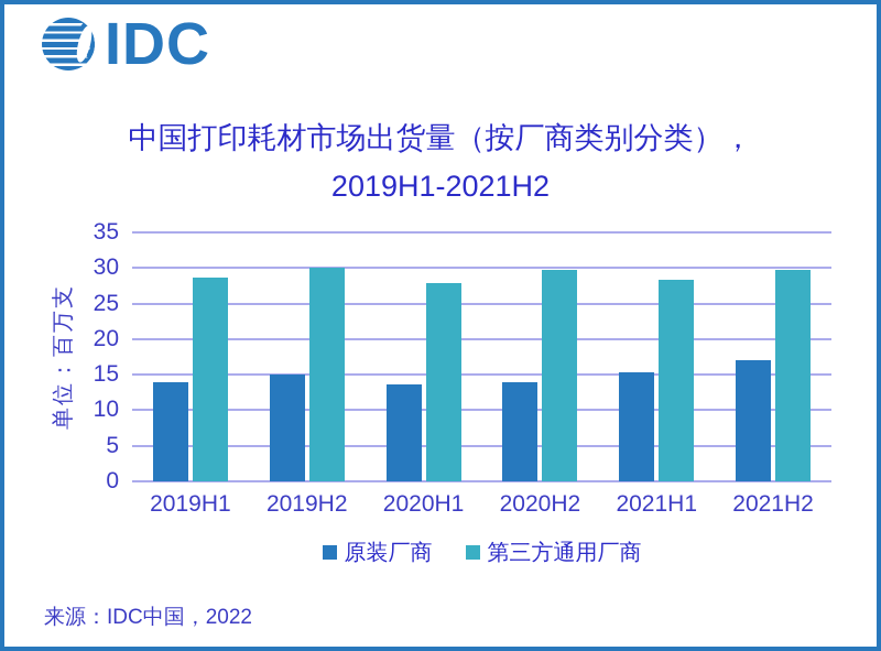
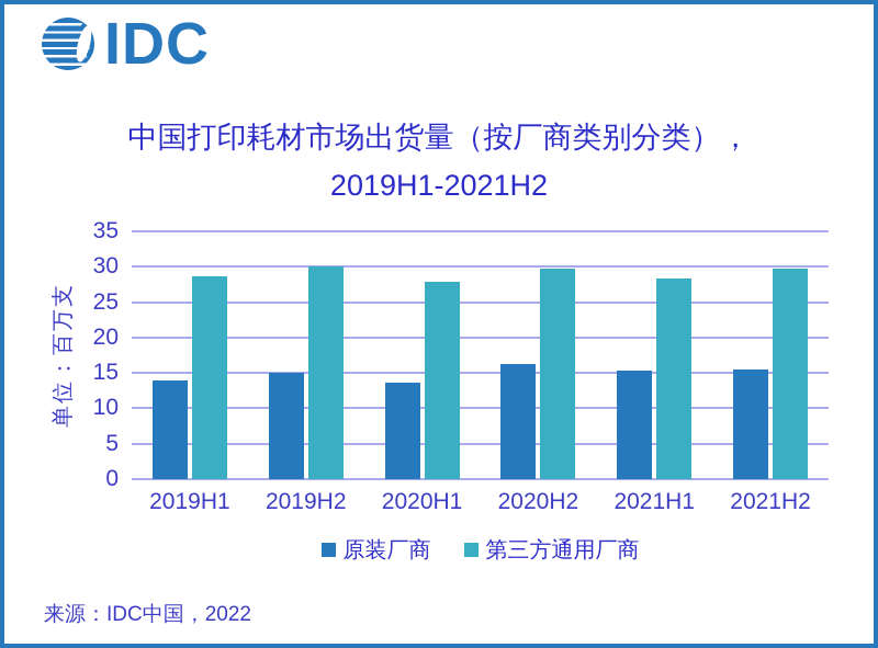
原装厂商/2020H2: 14 -> 16
原装厂商/2021H2: 17 -> 16
